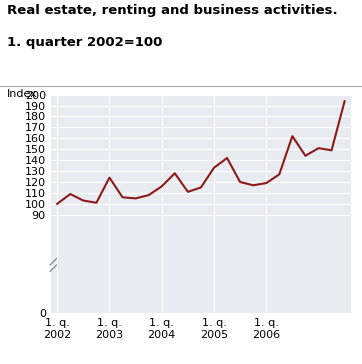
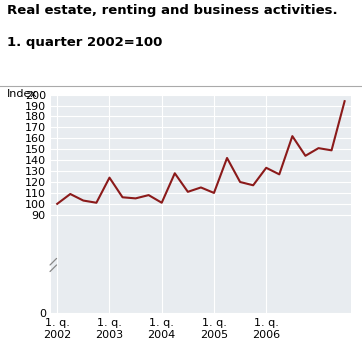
1. q. 2004: 116 -> 101
1. q. 2005: 133 -> 110
1. q. 2006: 119 -> 133
